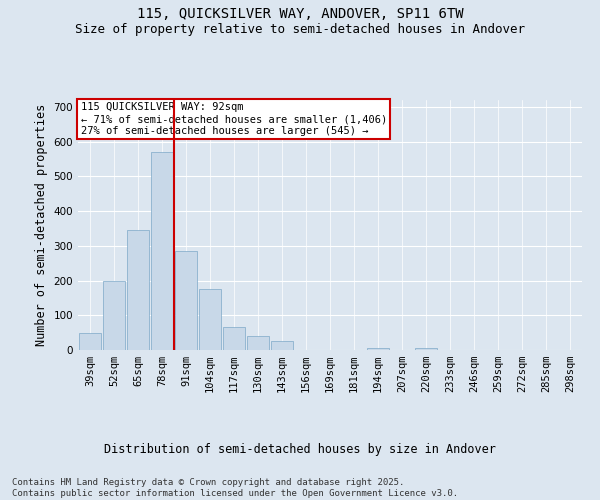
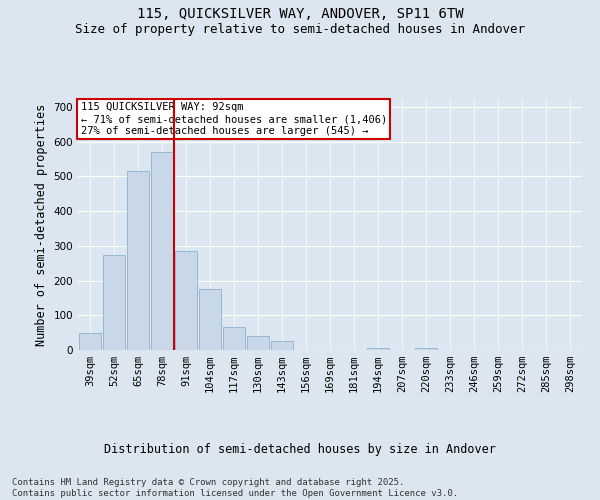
52sqm: 200 -> 275
65sqm: 345 -> 515
